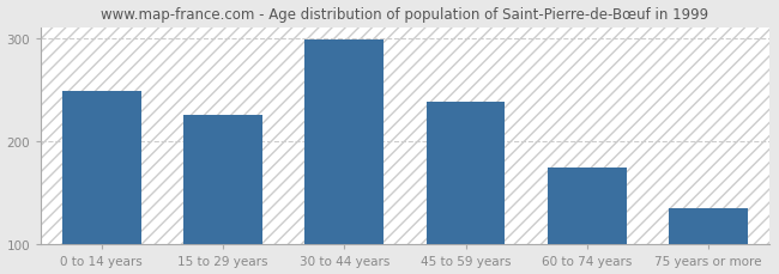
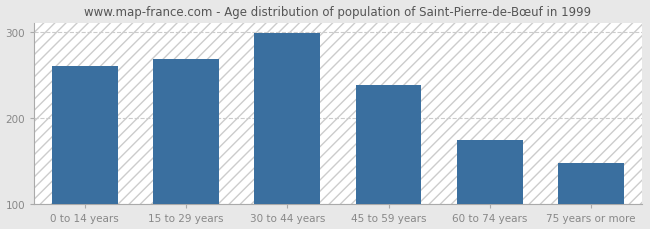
0 to 14 years: 248 -> 260
15 to 29 years: 225 -> 268
75 years or more: 135 -> 148
